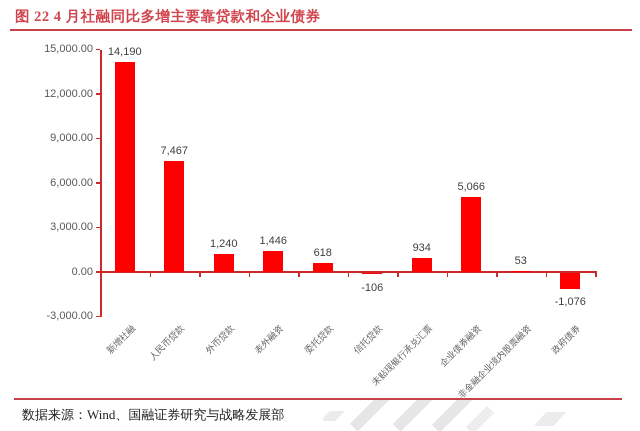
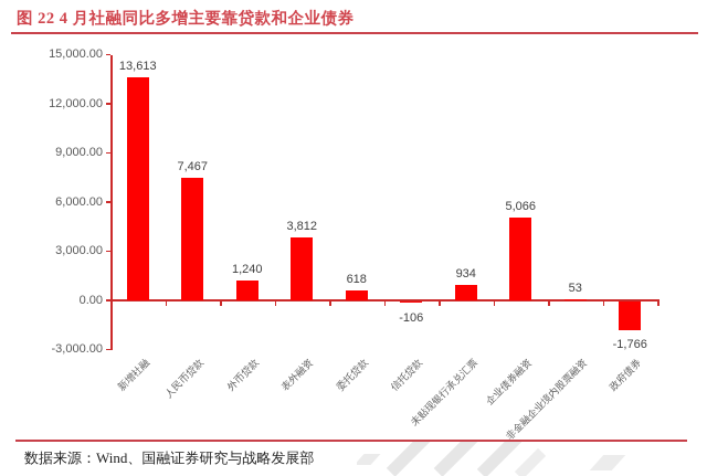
新增社融: 14,190 -> 13,613
表外融资: 1,446 -> 3,812
政府债券: -1,076 -> -1,766
